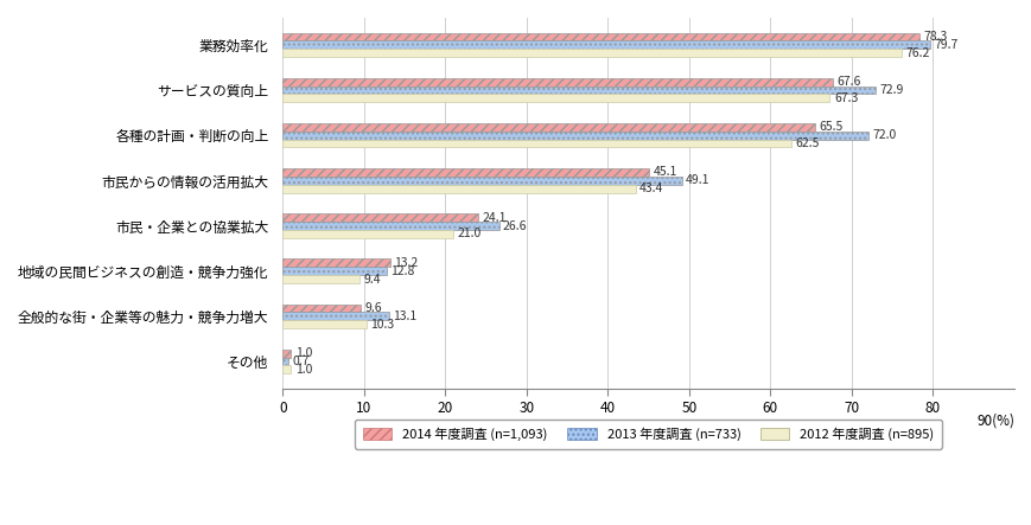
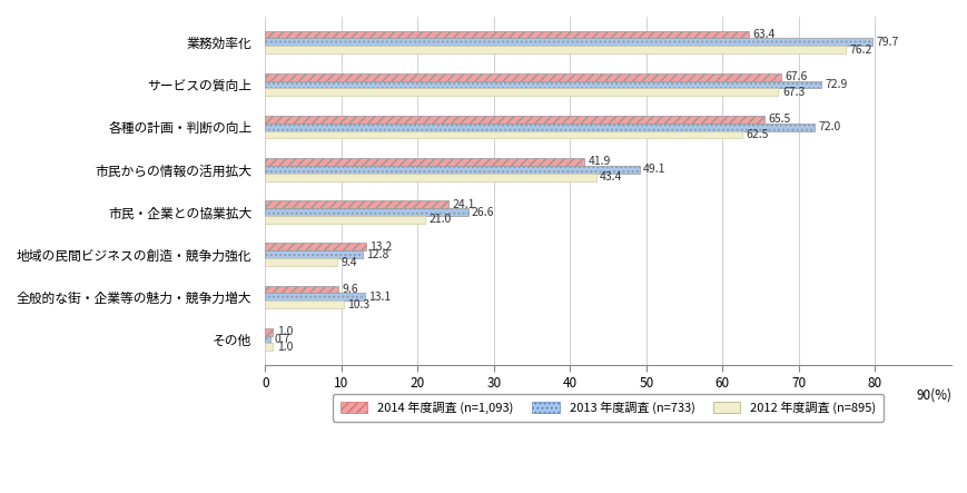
2014 年度調査 (n=1,093)/業務効率化: 78.3 -> 63.4
2014 年度調査 (n=1,093)/市民からの情報の活用拡大: 45.1 -> 41.9
